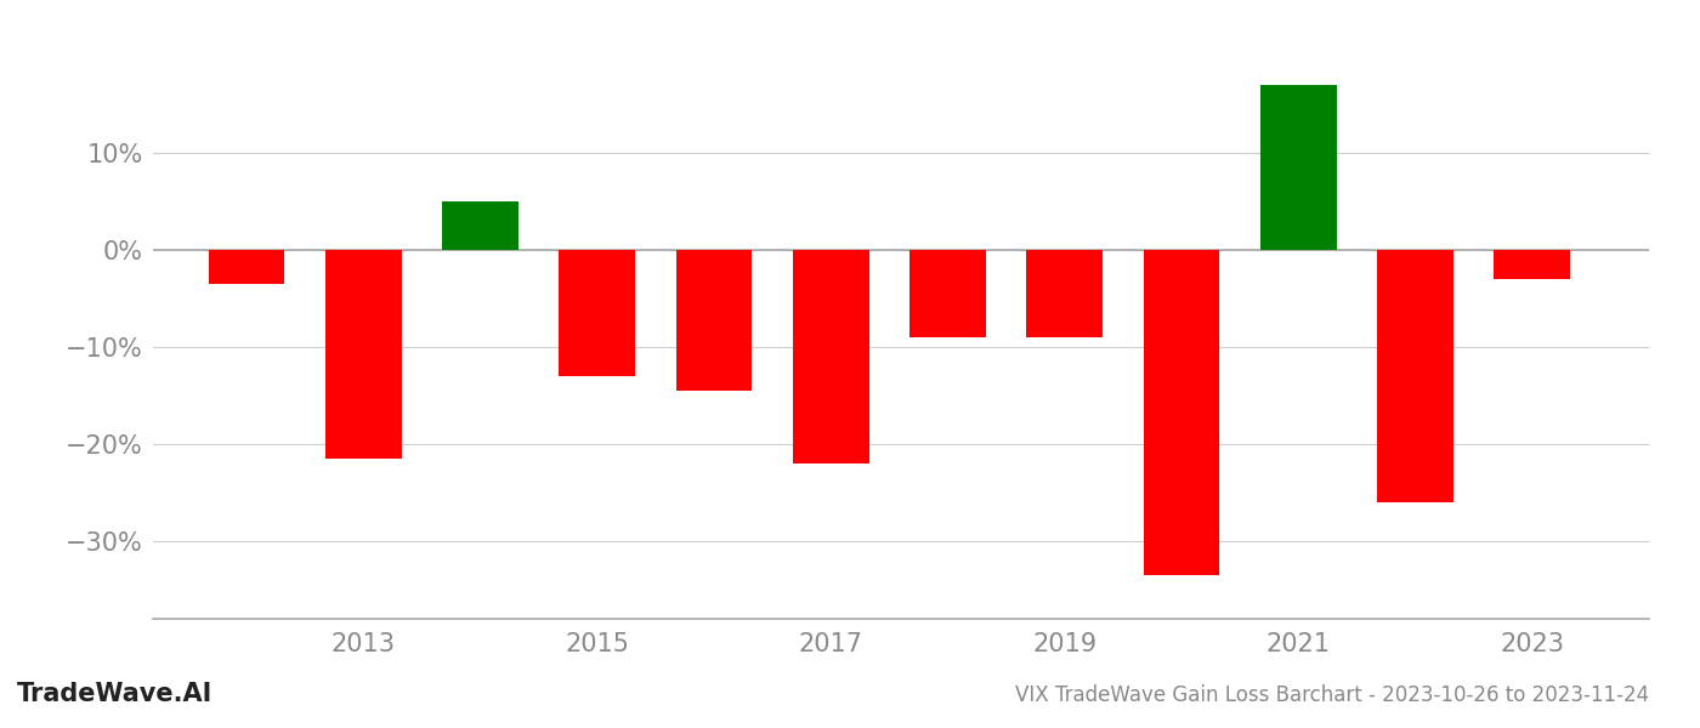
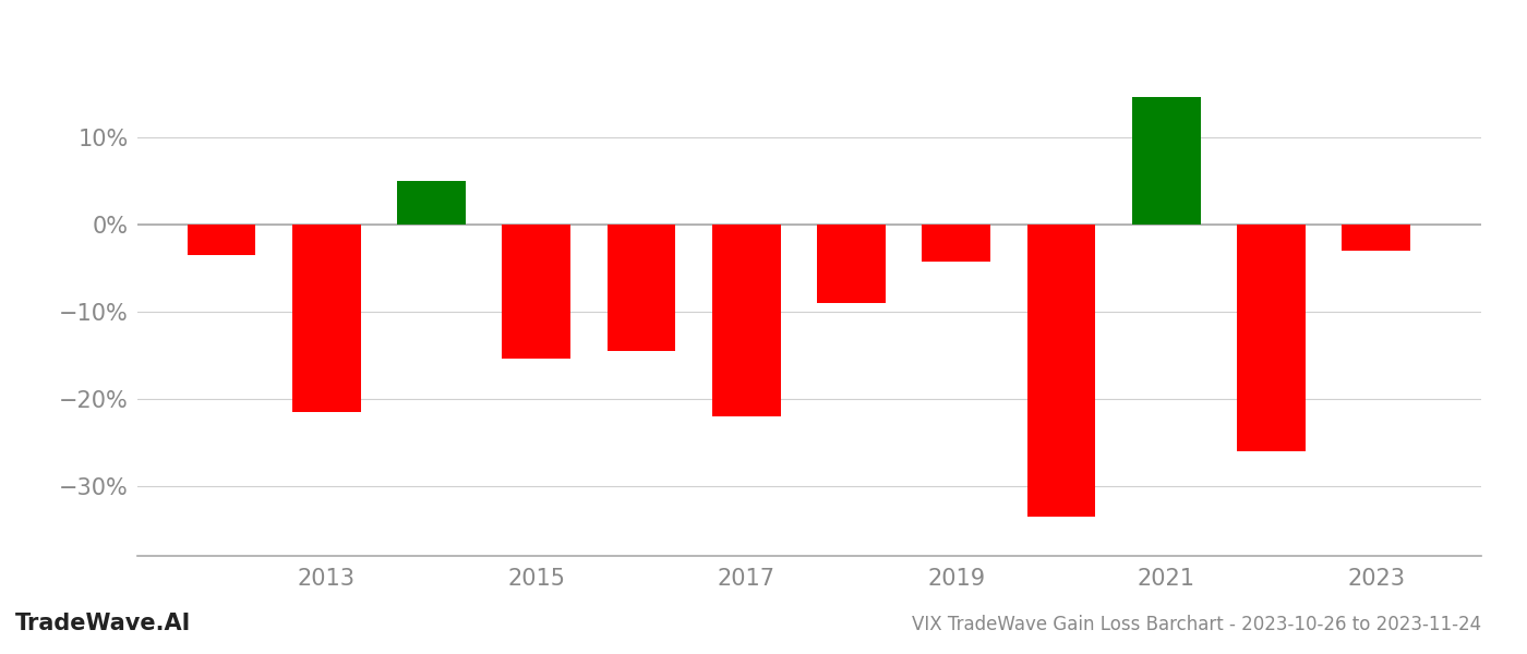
2015: -13.0% -> -15.4%
2019: -9.0% -> -4.2%
2021: 17.0% -> 14.6%
